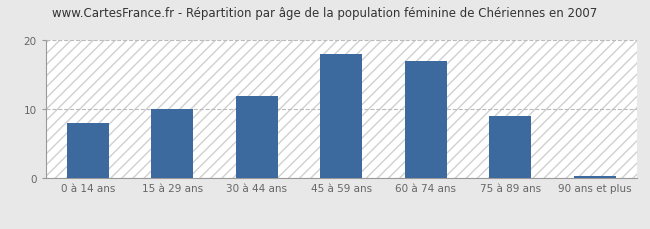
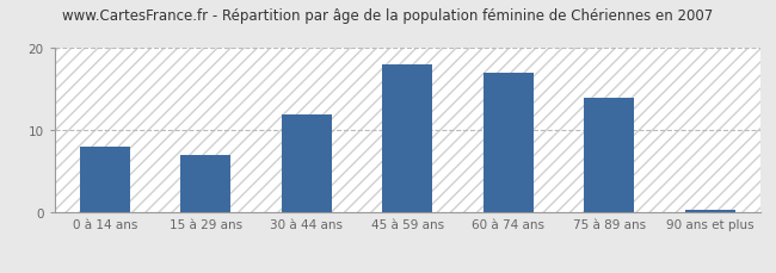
15 à 29 ans: 10.0 -> 7.0
75 à 89 ans: 9.0 -> 14.0
